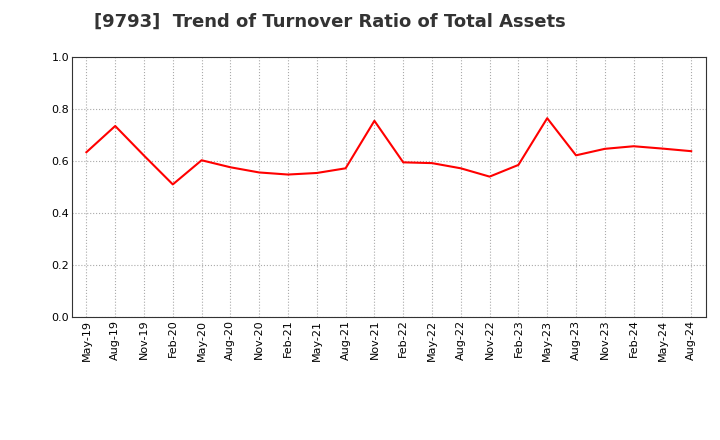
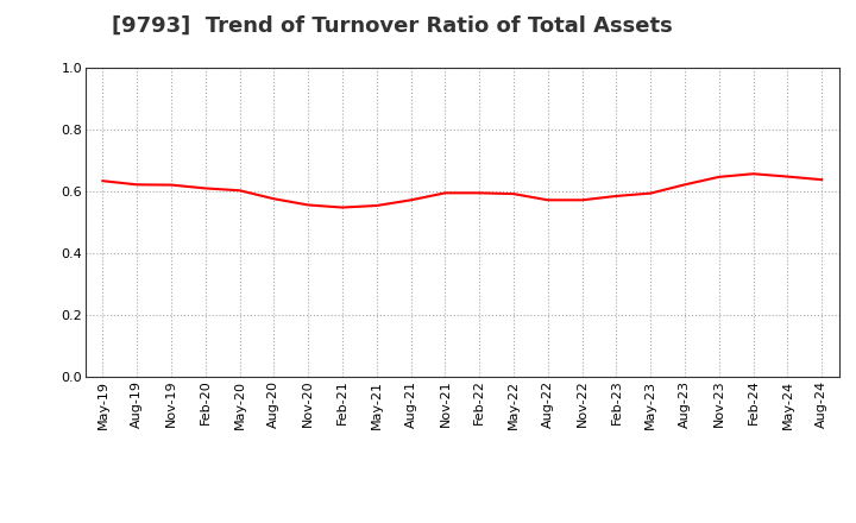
Aug-19: 0.735 -> 0.622
Feb-20: 0.510 -> 0.610
Nov-21: 0.755 -> 0.595
Nov-22: 0.540 -> 0.572
May-23: 0.765 -> 0.594
